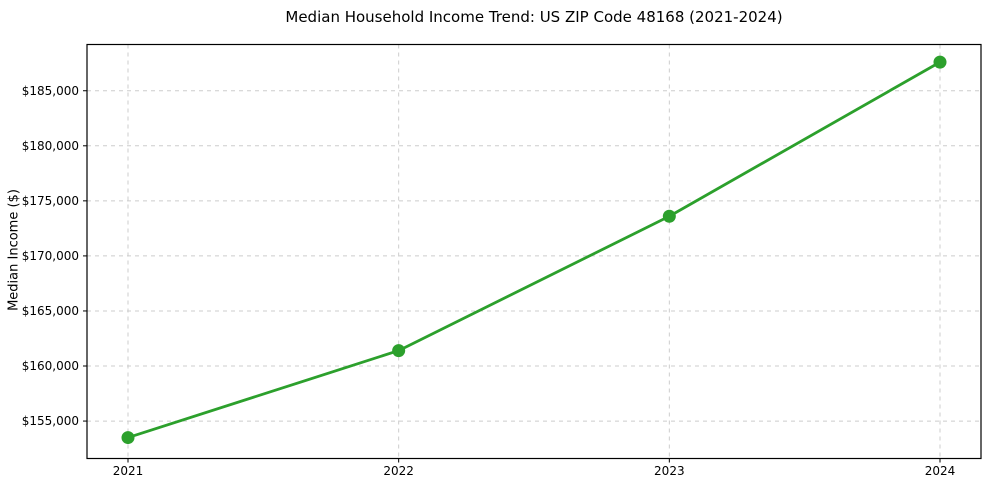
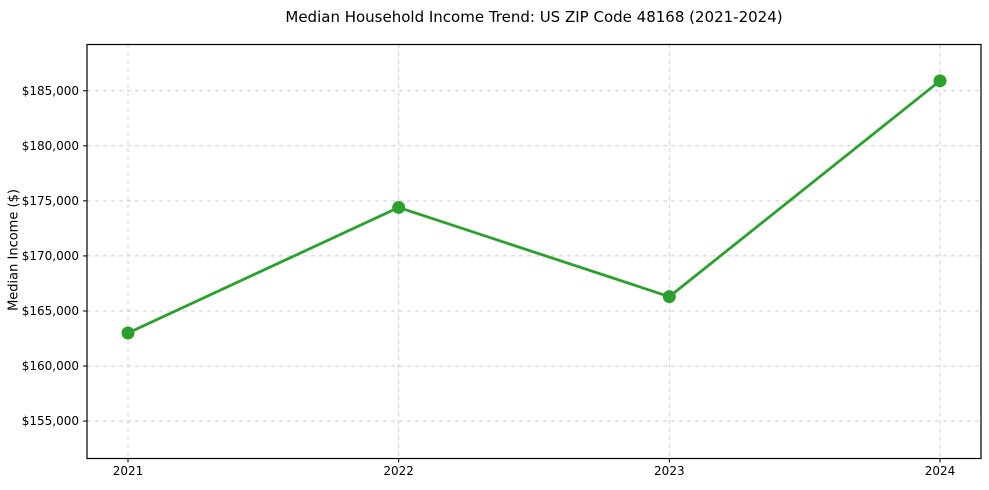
2021: $153500 -> $163000
2022: $161400 -> $174400
2023: $173600 -> $166300
2024: $187600 -> $185900
